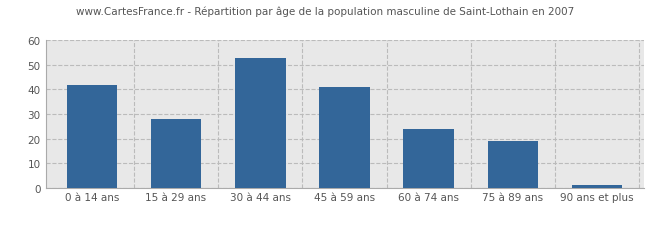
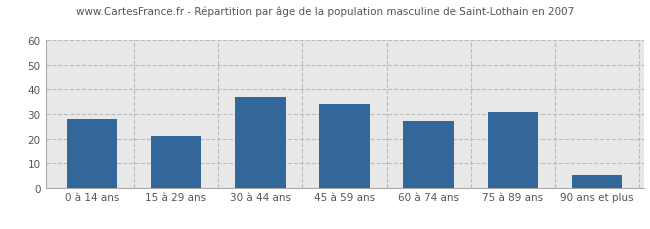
0 à 14 ans: 42 -> 28
15 à 29 ans: 28 -> 21
30 à 44 ans: 53 -> 37
45 à 59 ans: 41 -> 34
60 à 74 ans: 24 -> 27
75 à 89 ans: 19 -> 31
90 ans et plus: 1 -> 5
